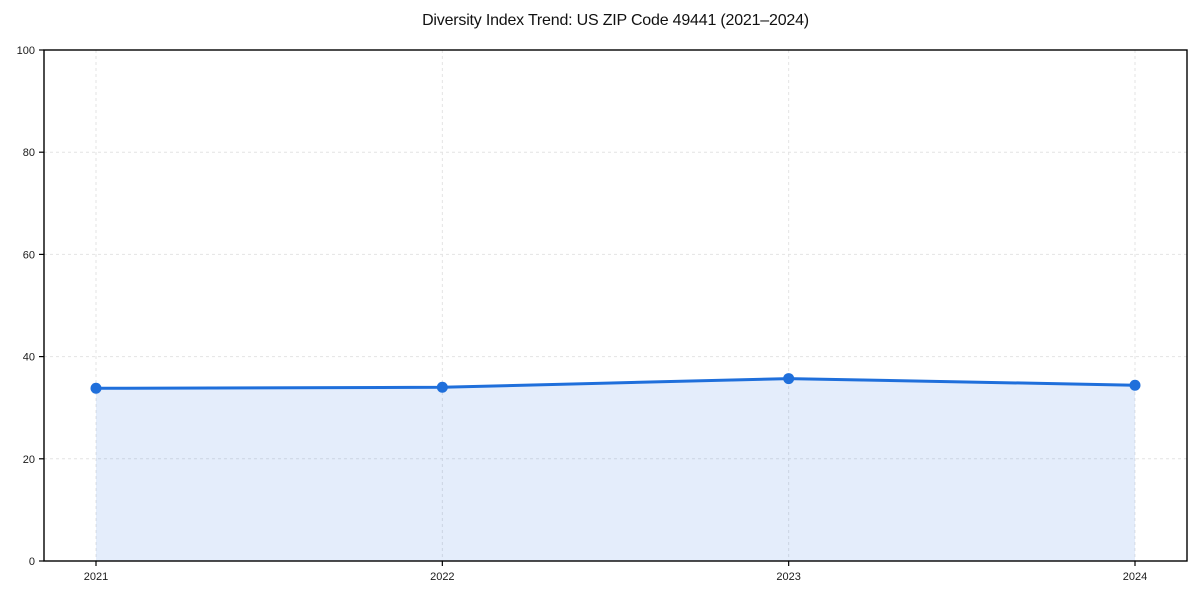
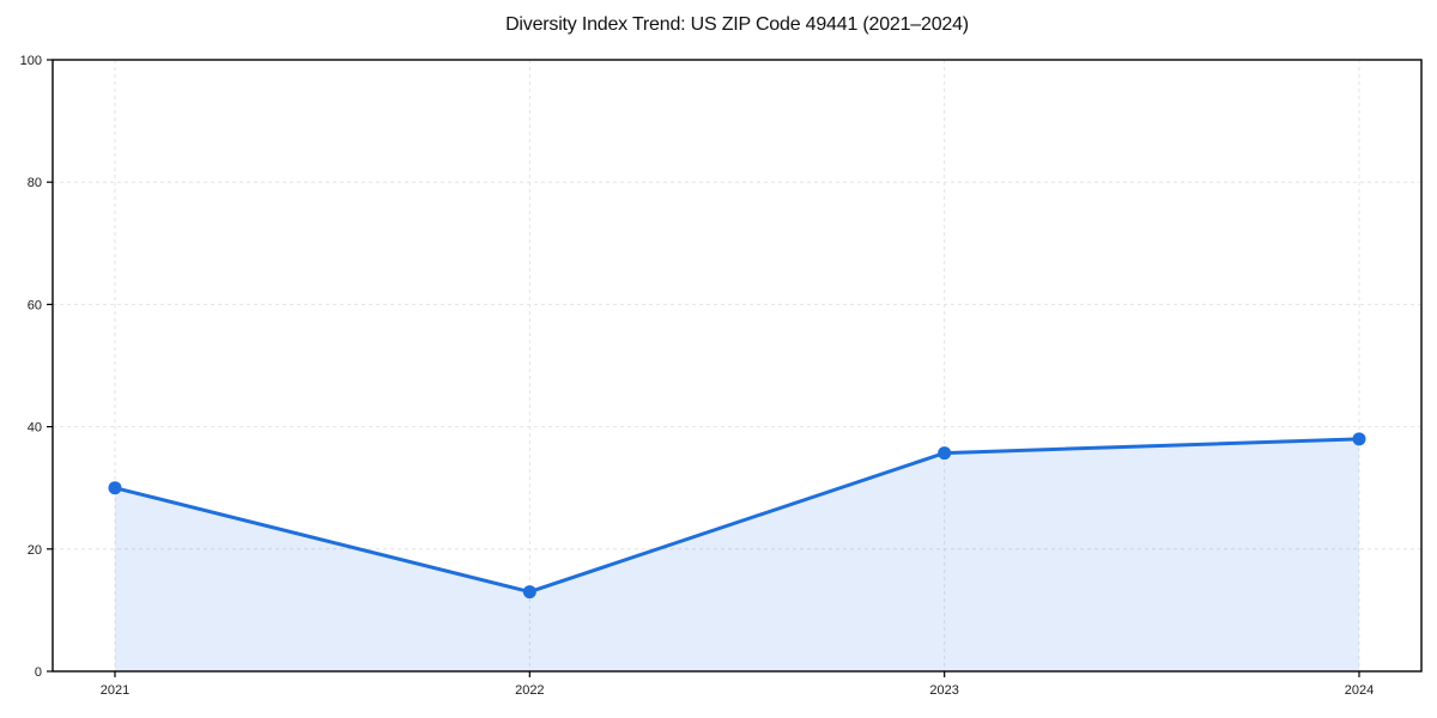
2021: 34 -> 30
2022: 34 -> 13
2024: 34 -> 38
